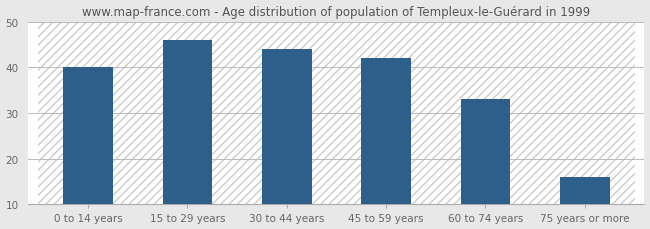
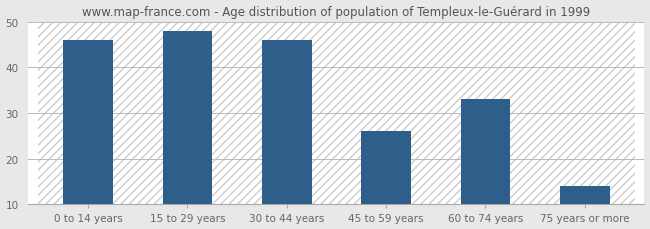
0 to 14 years: 40 -> 46
15 to 29 years: 46 -> 48
30 to 44 years: 44 -> 46
45 to 59 years: 42 -> 26
75 years or more: 16 -> 14
